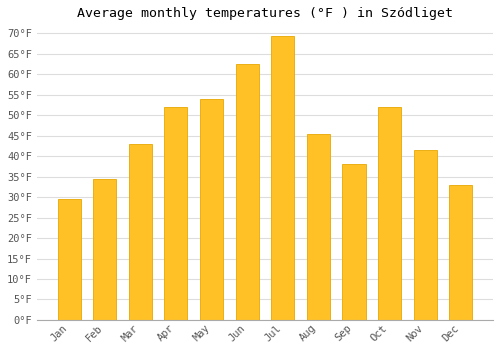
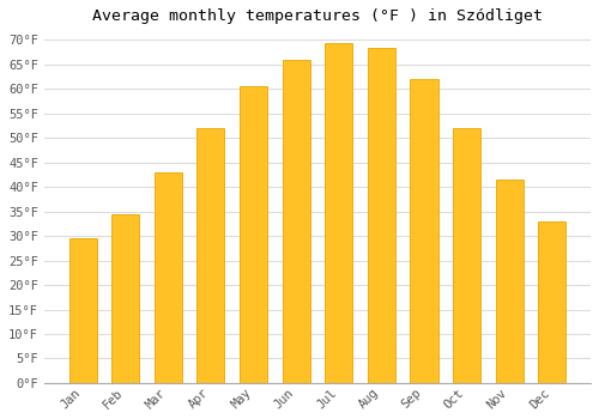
May: 54.0°F -> 60.5°F
Jun: 62.5°F -> 66.0°F
Aug: 45.5°F -> 68.5°F
Sep: 38.0°F -> 62.0°F
